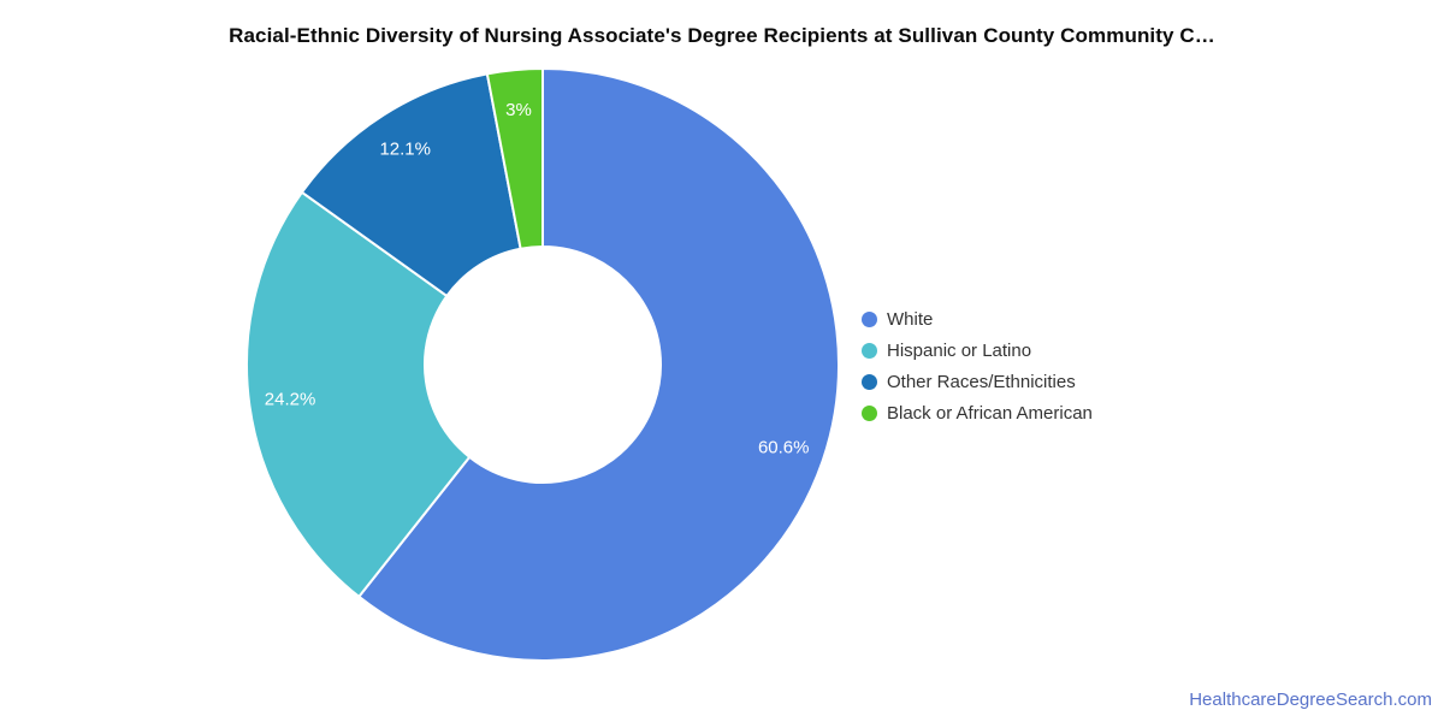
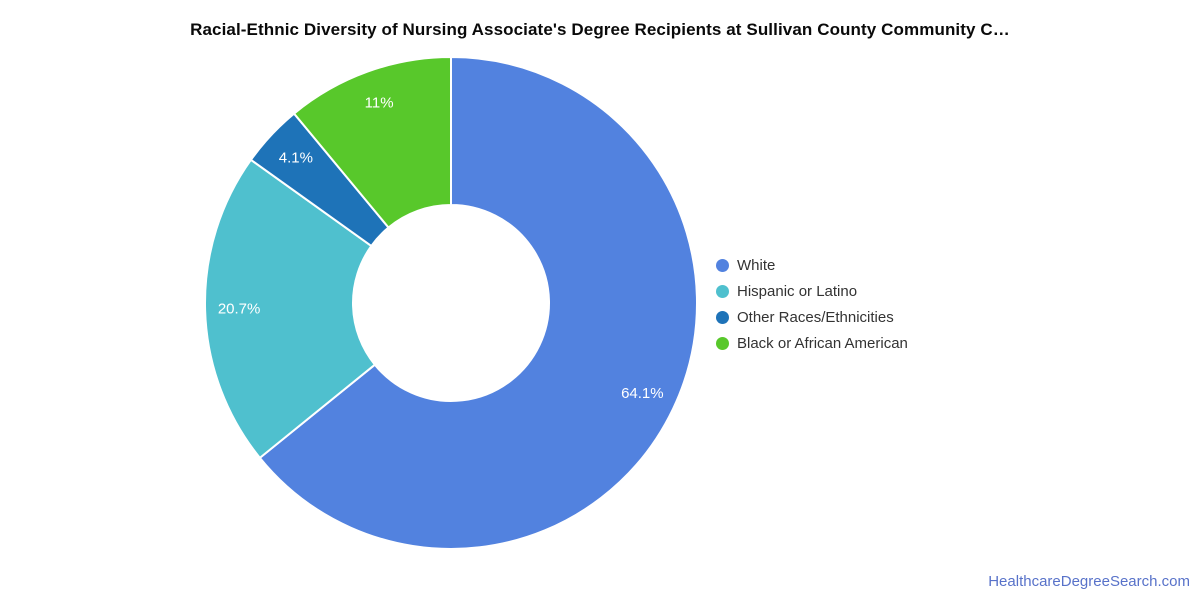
White: 60.6% -> 64.1%
Hispanic or Latino: 24.2% -> 20.7%
Other Races/Ethnicities: 12.1% -> 4.1%
Black or African American: 3% -> 11%
